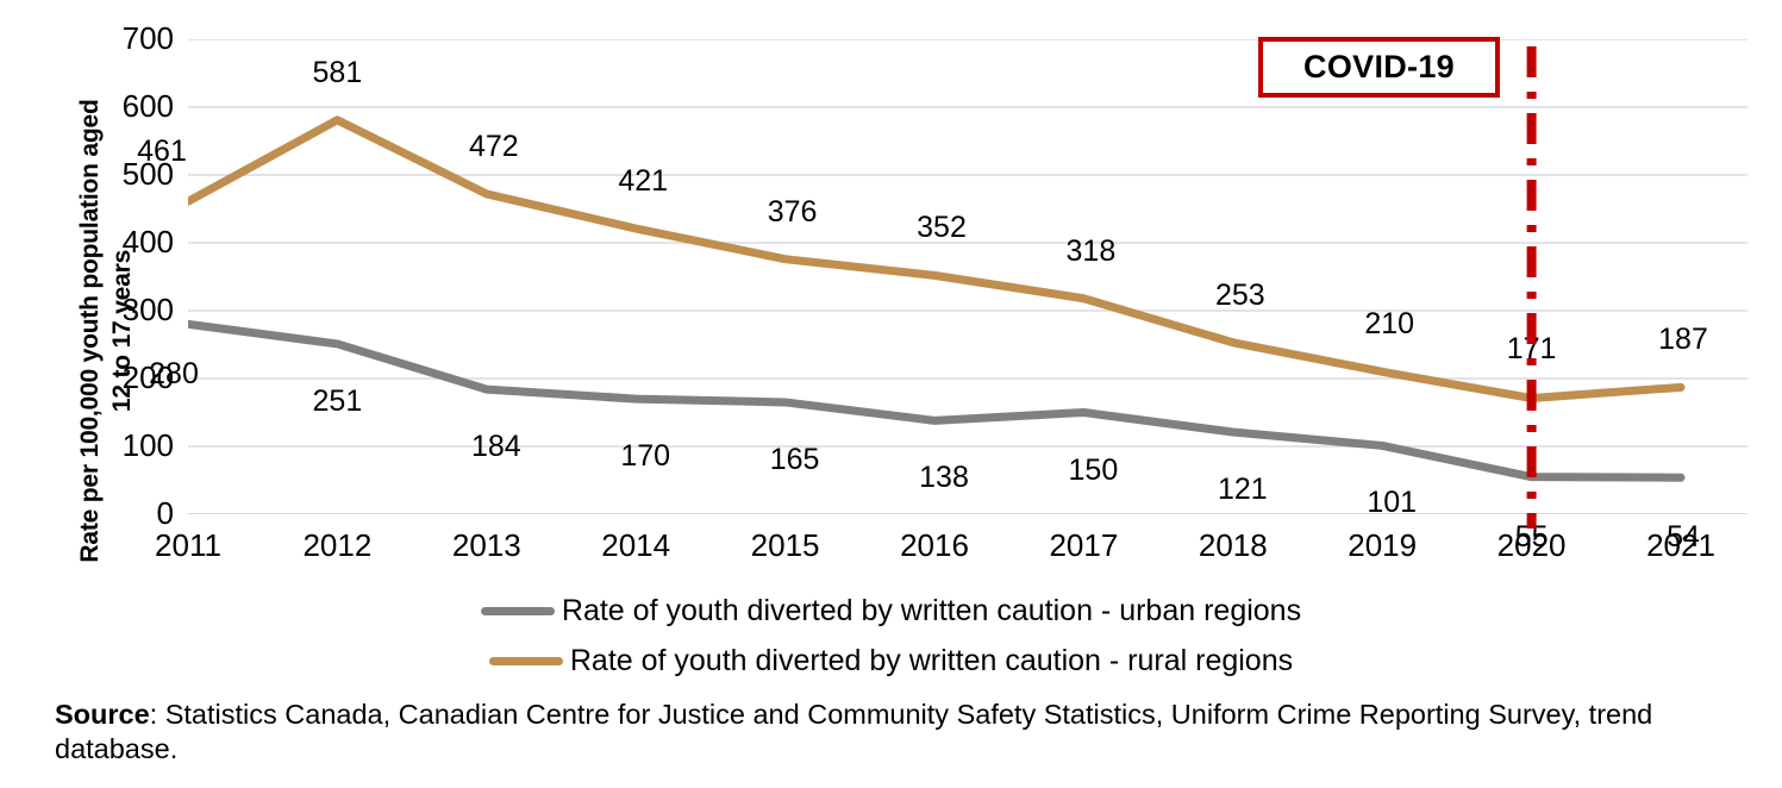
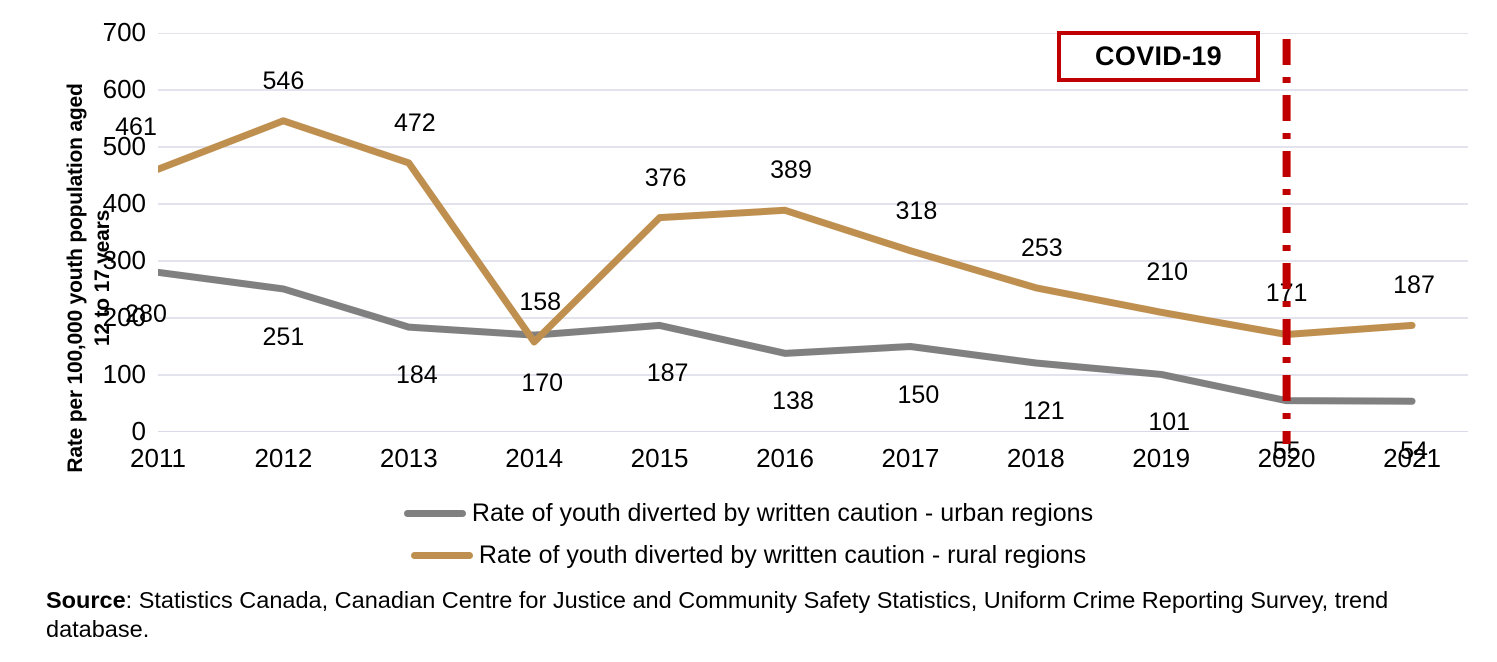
Rate of youth diverted by written caution - rural regions/2012: 581 -> 546
Rate of youth diverted by written caution - rural regions/2014: 421 -> 158
Rate of youth diverted by written caution - urban regions/2015: 165 -> 187
Rate of youth diverted by written caution - rural regions/2016: 352 -> 389
